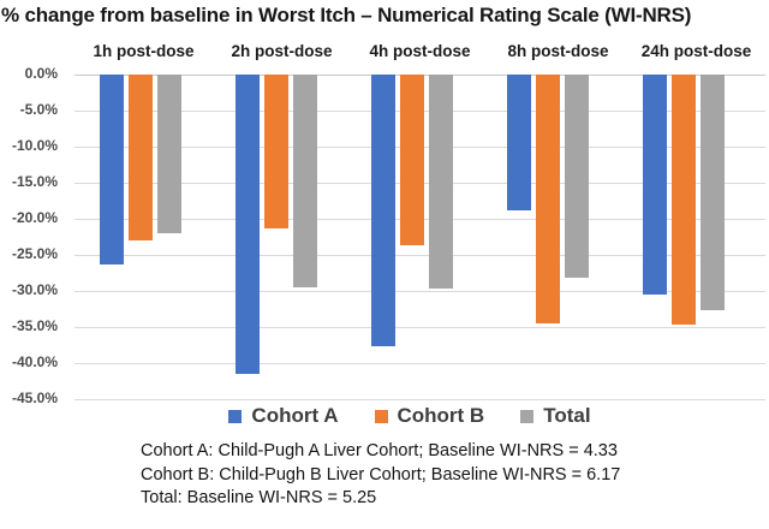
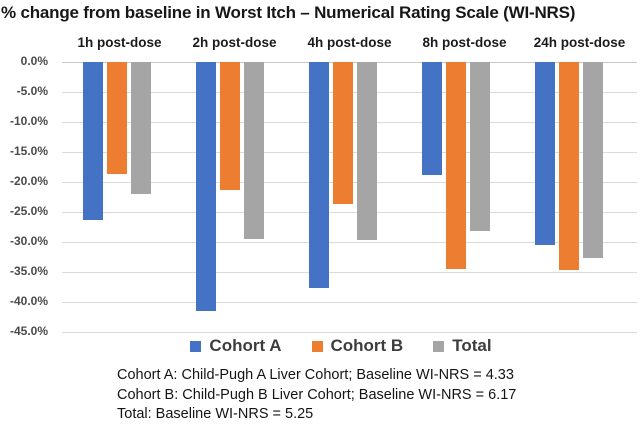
Cohort B/1h post-dose: -23% -> -19%
